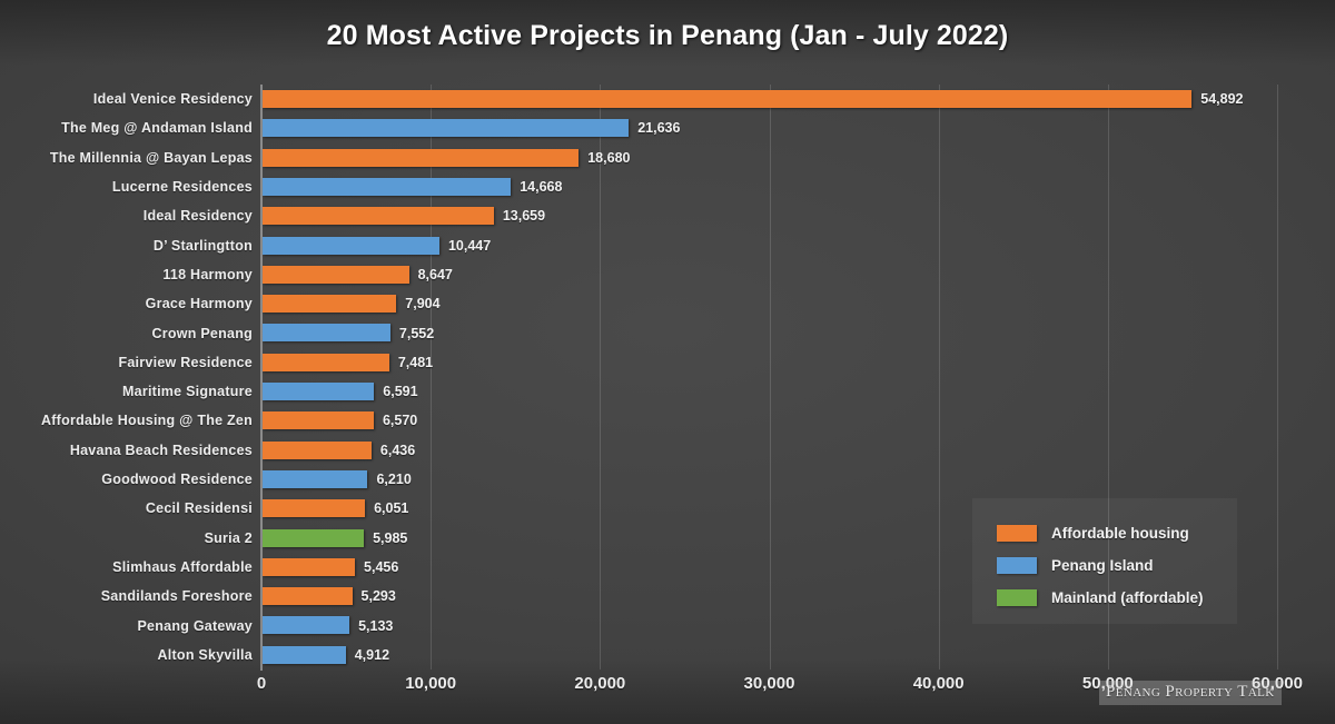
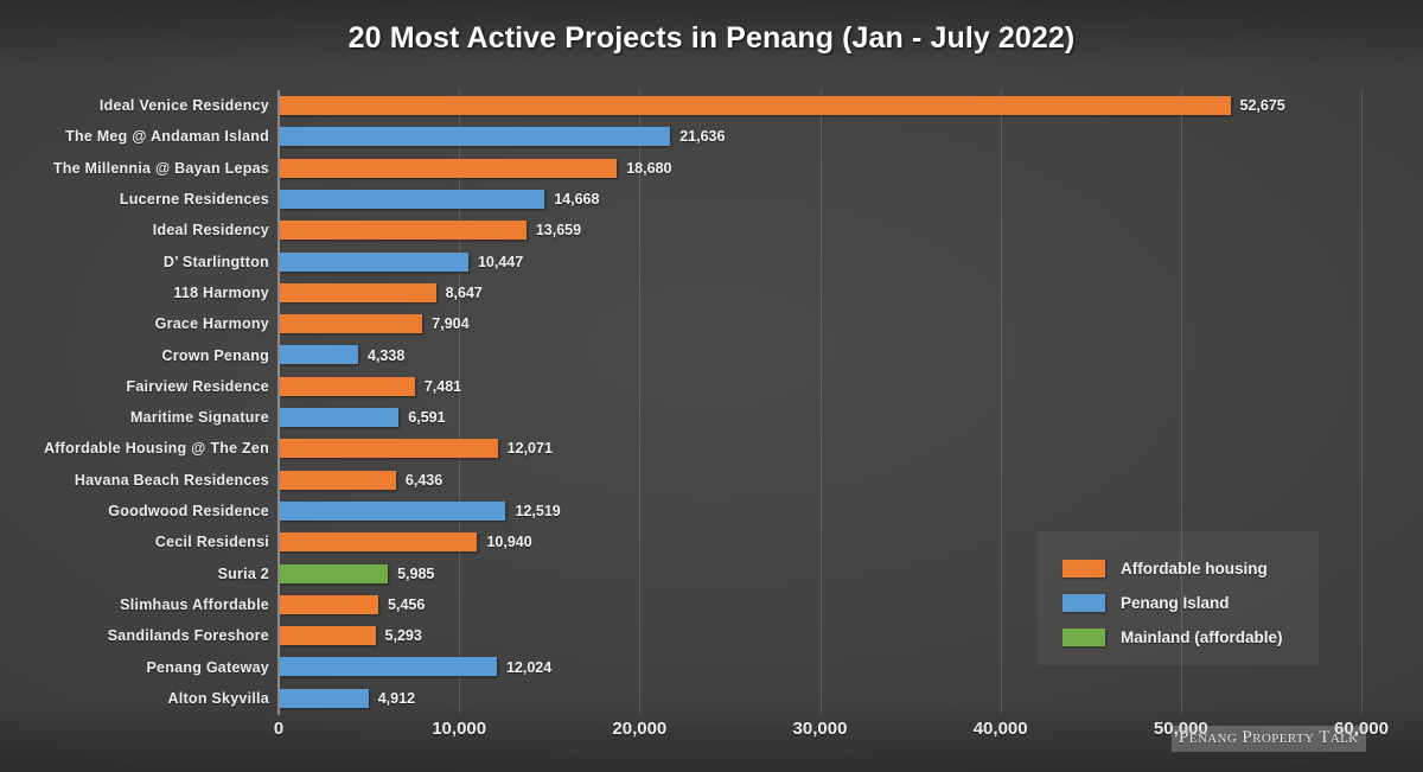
Ideal Venice Residency: 54,892 -> 52,675
Crown Penang: 7,552 -> 4,338
Affordable Housing @ The Zen: 6,570 -> 12,071
Goodwood Residence: 6,210 -> 12,519
Cecil Residensi: 6,051 -> 10,940
Penang Gateway: 5,133 -> 12,024
